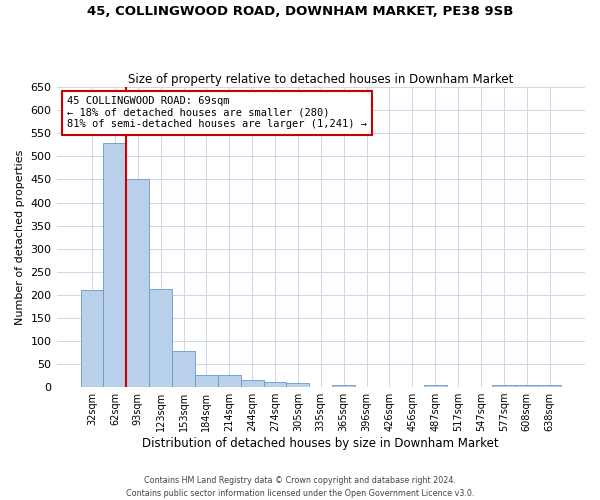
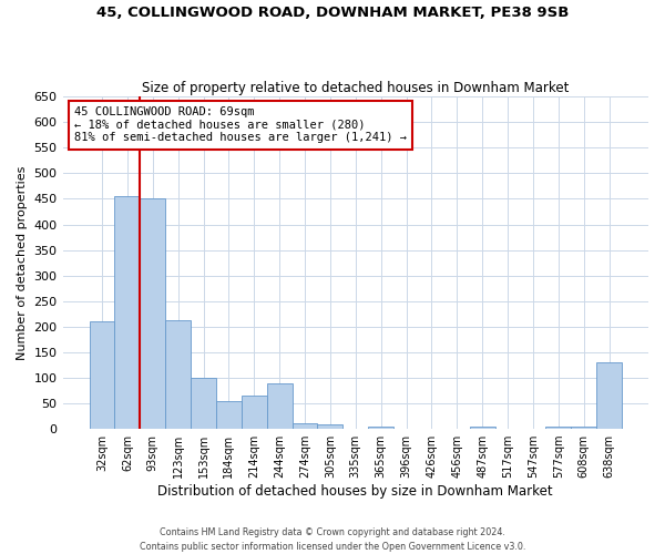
62sqm: 530 -> 455
153sqm: 78 -> 100
184sqm: 27 -> 55
214sqm: 27 -> 65
244sqm: 15 -> 90
638sqm: 5 -> 130
